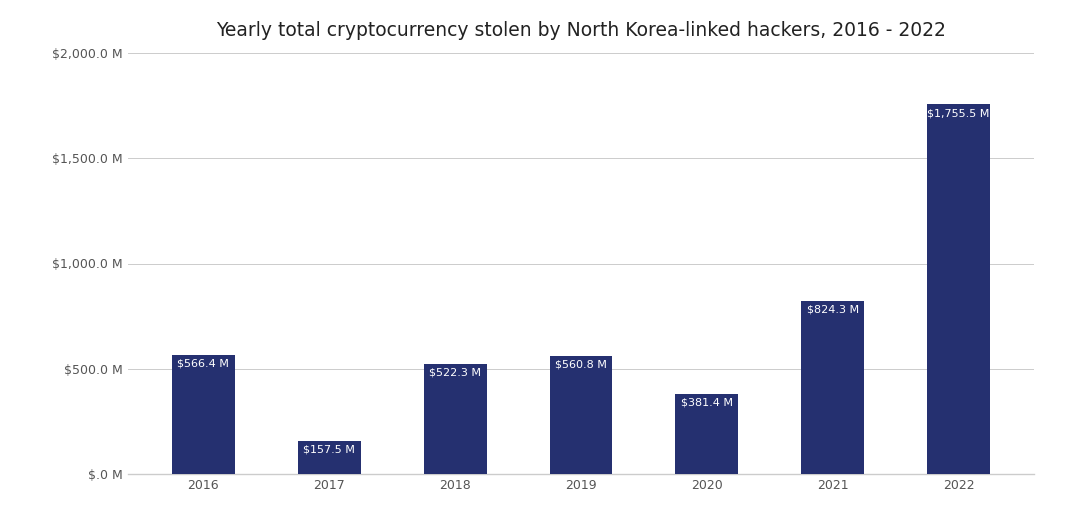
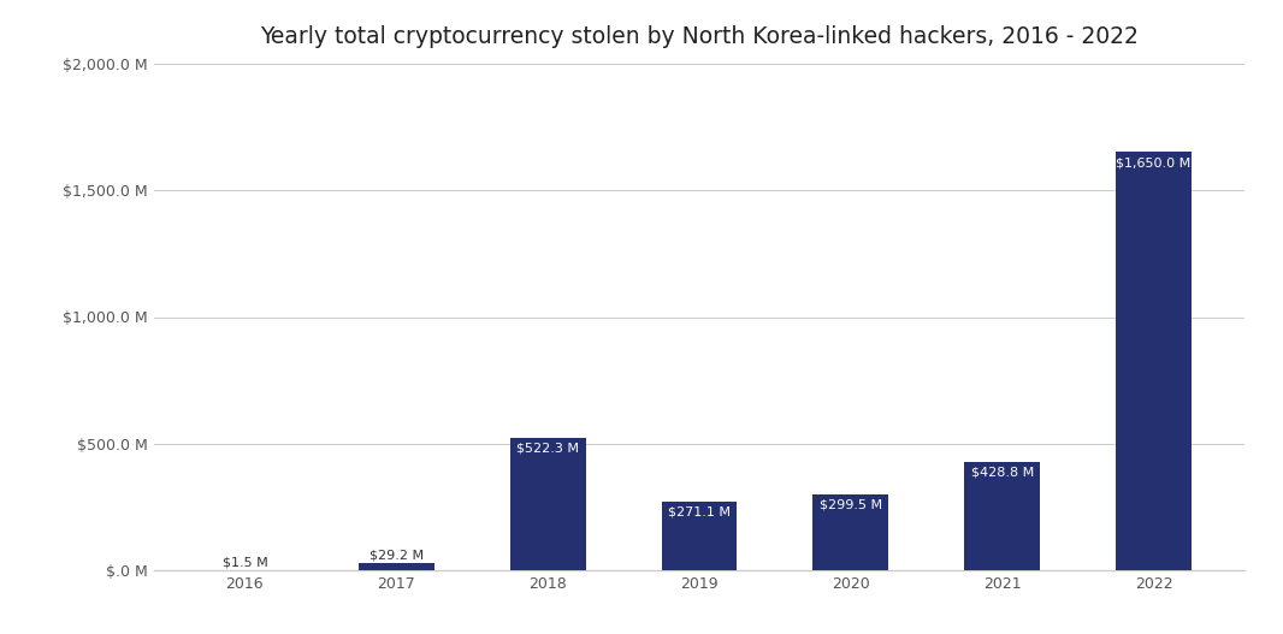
2016: $566.4 -> $1.5
2017: $157.5 -> $29.2
2019: $560.8 -> $271.1
2020: $381.4 -> $299.5
2021: $824.3 -> $428.8
2022: $1,755.5 -> $1,650.0
